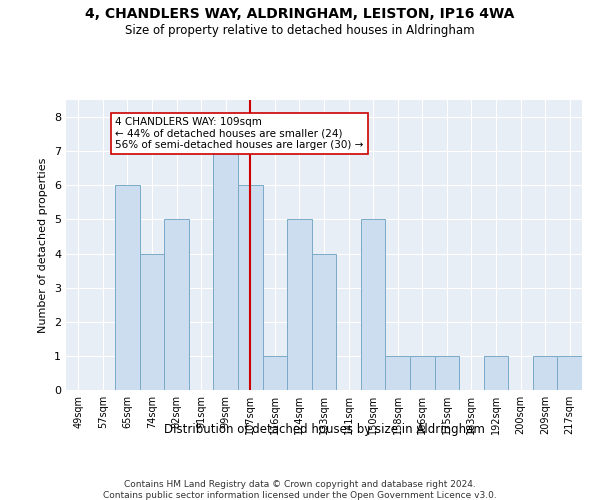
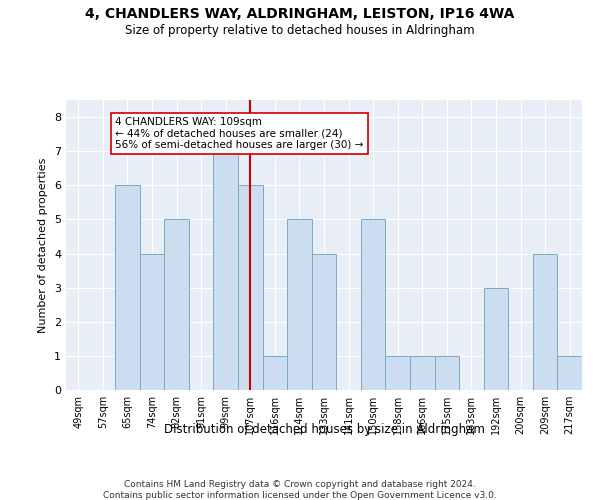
192sqm: 1 -> 3
209sqm: 1 -> 4
